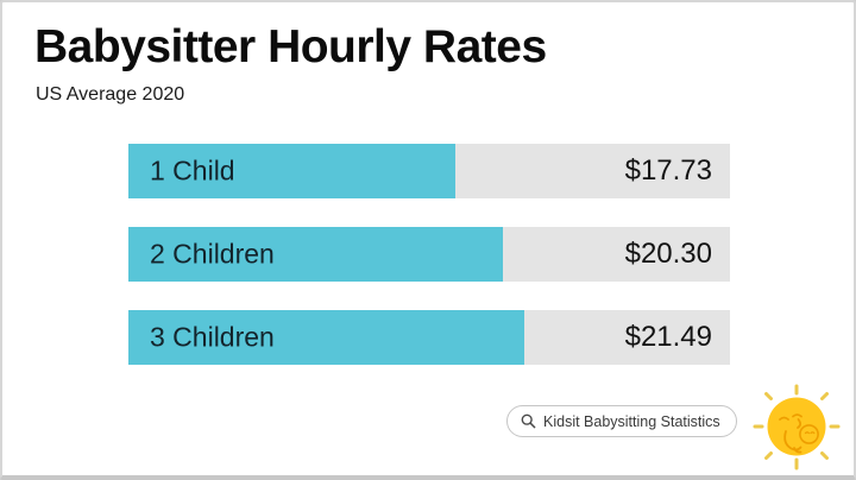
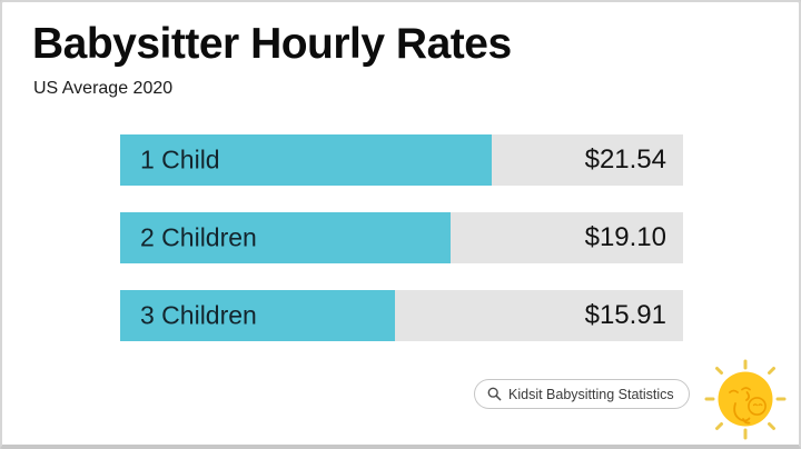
1 Child: $17.73 -> $21.54
2 Children: $20.30 -> $19.10
3 Children: $21.49 -> $15.91
